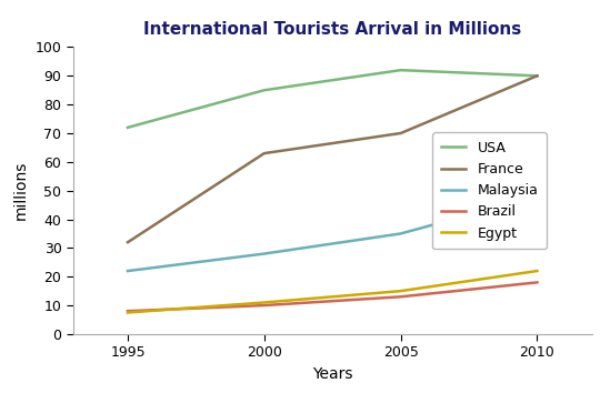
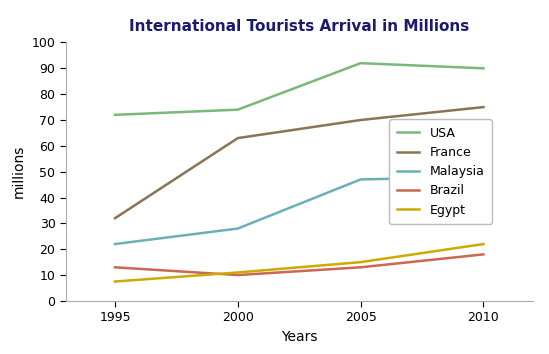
Brazil/1995: 8 -> 13
USA/2000: 85 -> 74
Malaysia/2005: 35 -> 47
France/2010: 90 -> 75
